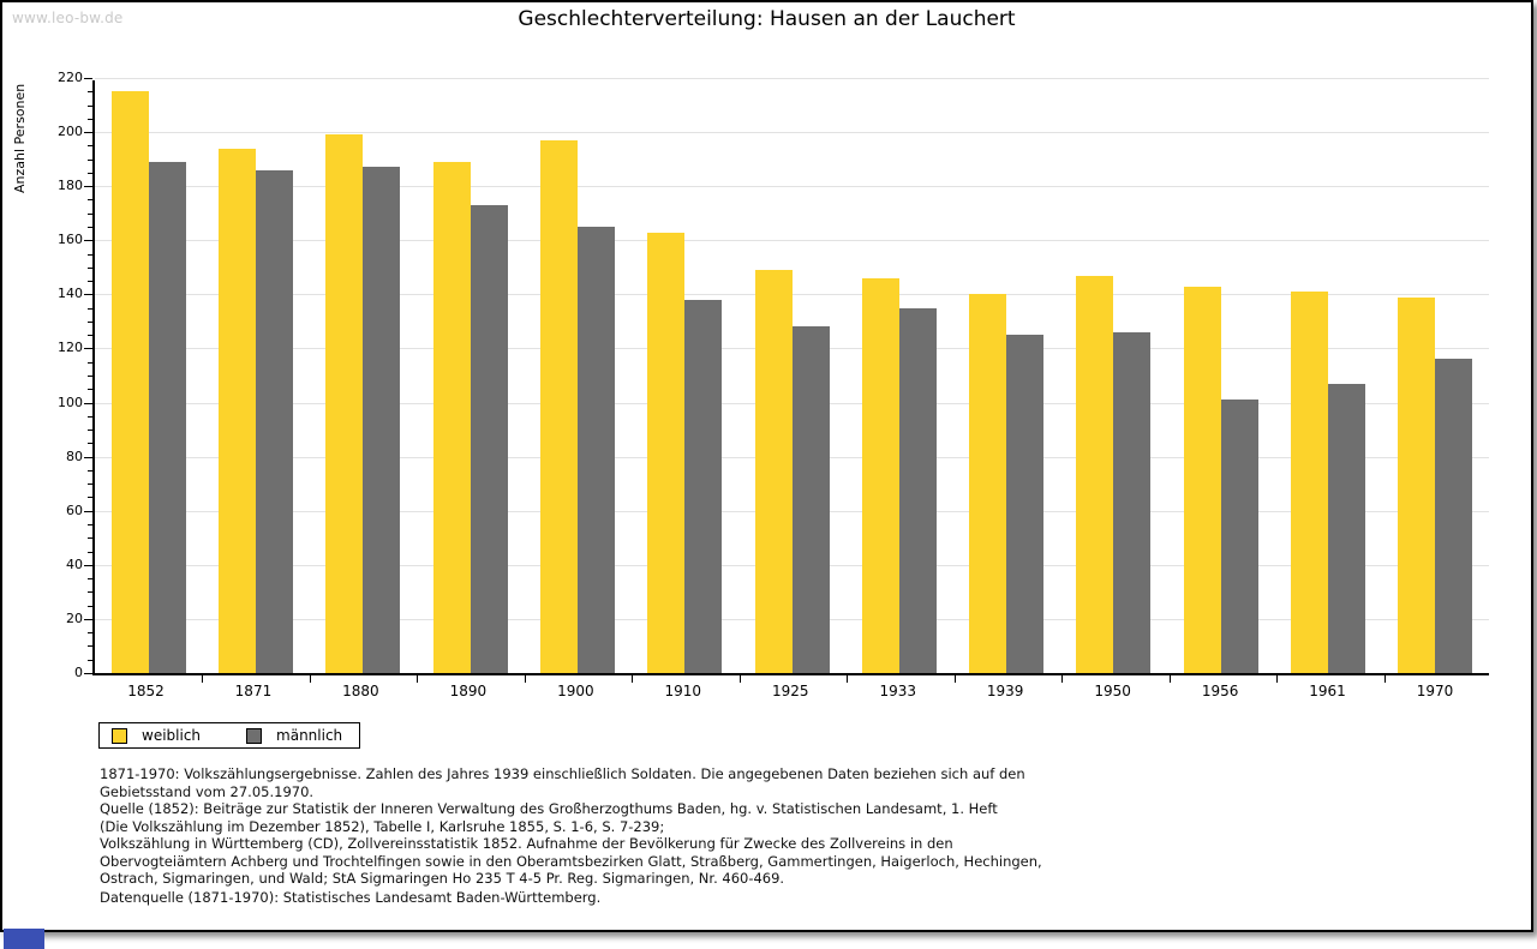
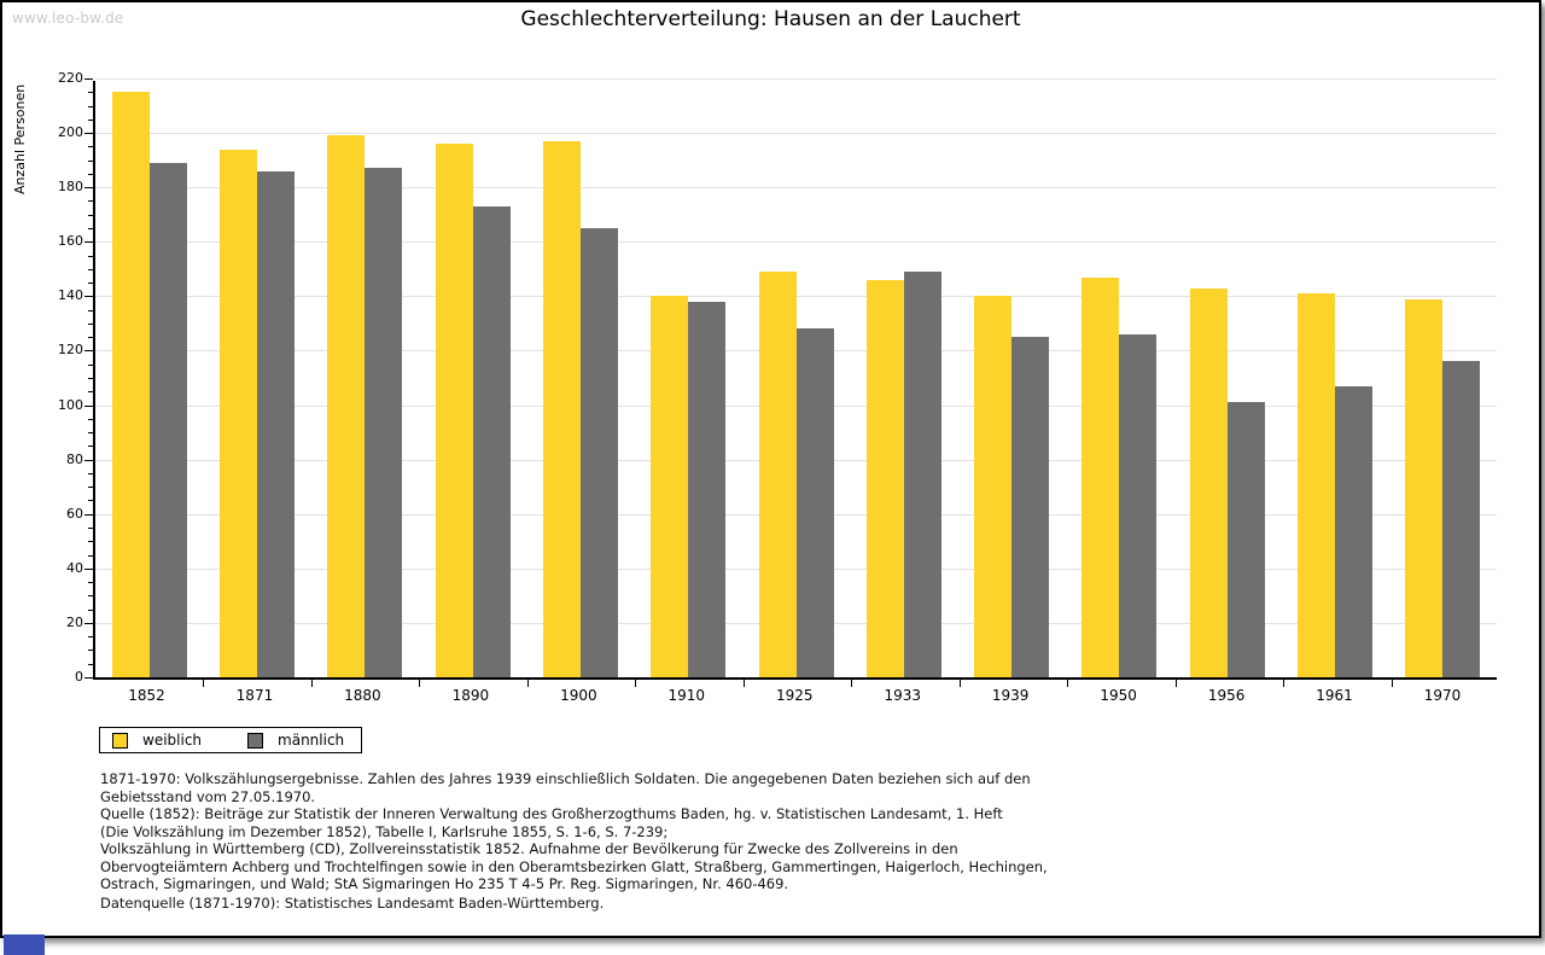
weiblich/1890: 189 -> 196
weiblich/1910: 163 -> 140
männlich/1933: 135 -> 149
